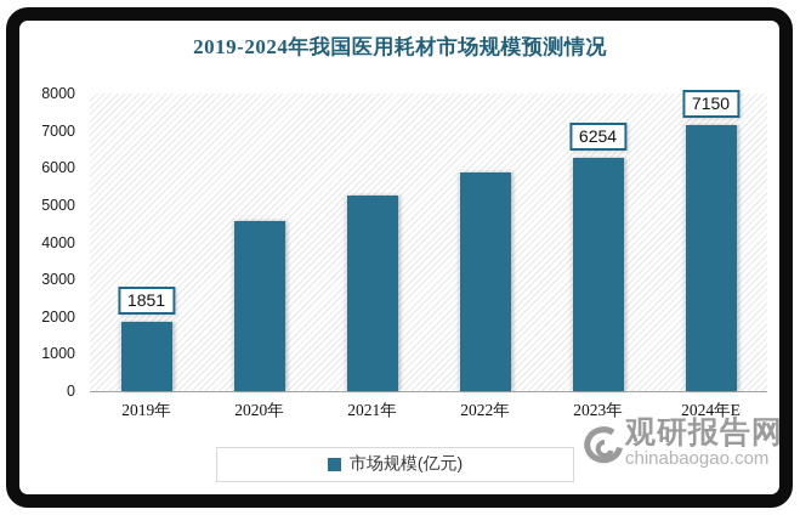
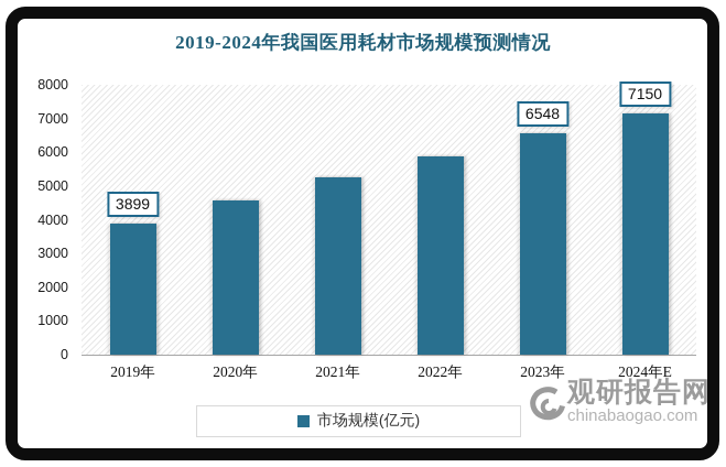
2019年: 1851 -> 3899
2023年: 6254 -> 6548
